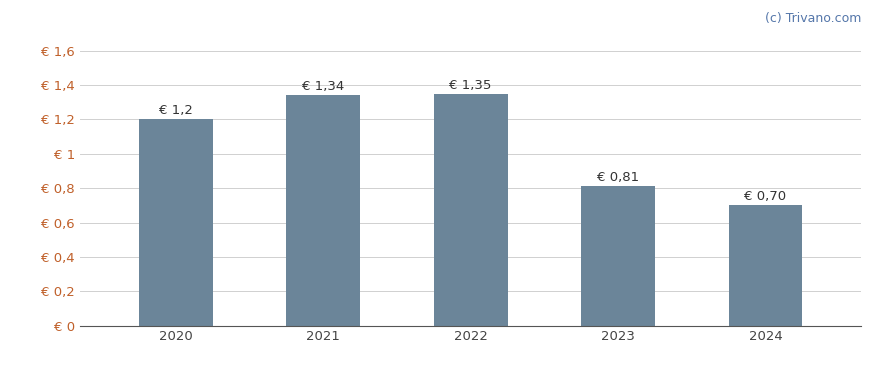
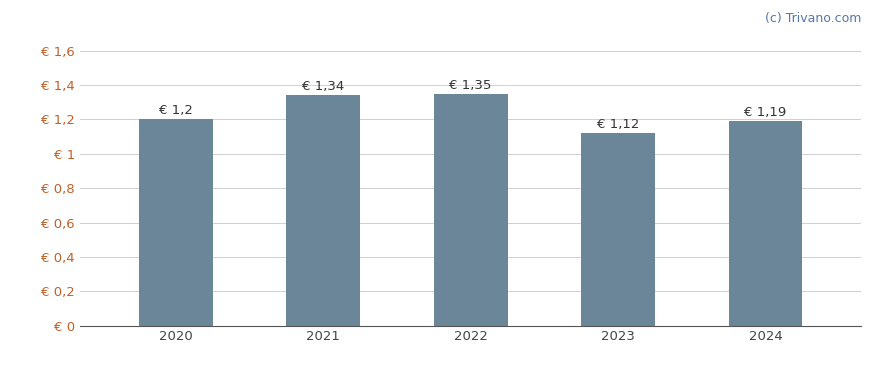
2023: 0,81 -> 1,12
2024: 0,70 -> 1,19
